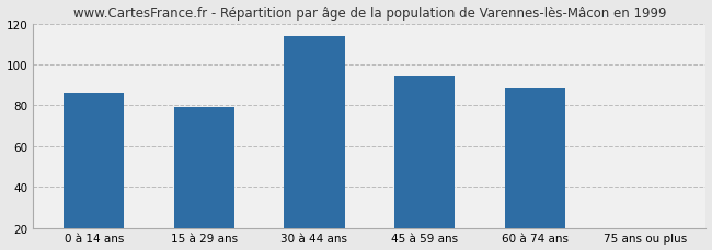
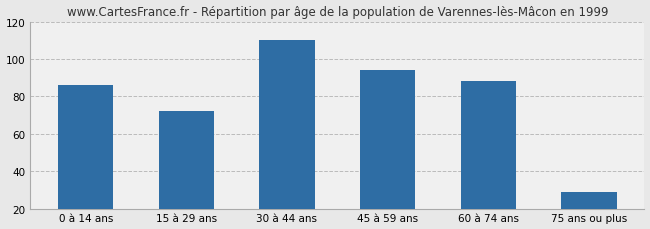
15 à 29 ans: 79 -> 72
30 à 44 ans: 114 -> 110
75 ans ou plus: 20 -> 29
